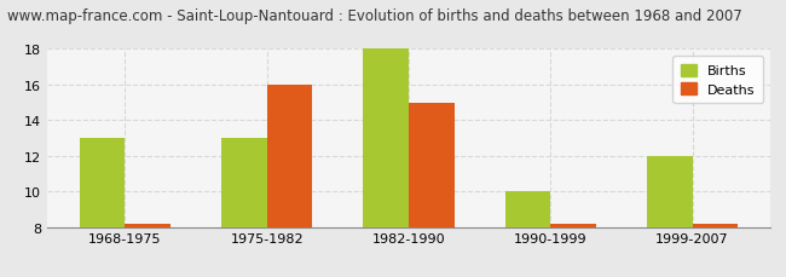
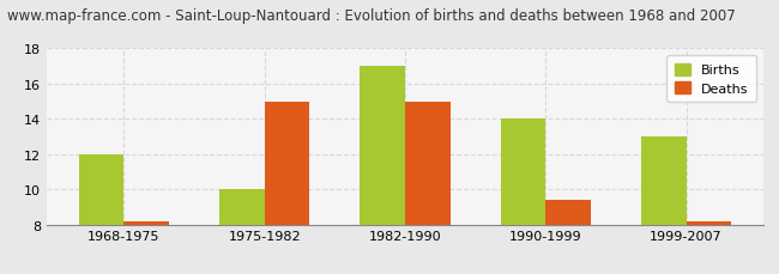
Births/1968-1975: 13 -> 12
Births/1975-1982: 13 -> 10
Deaths/1975-1982: 16.0 -> 15.0
Births/1982-1990: 18 -> 17
Births/1990-1999: 10 -> 14
Deaths/1990-1999: 8.2 -> 9.4
Births/1999-2007: 12 -> 13
